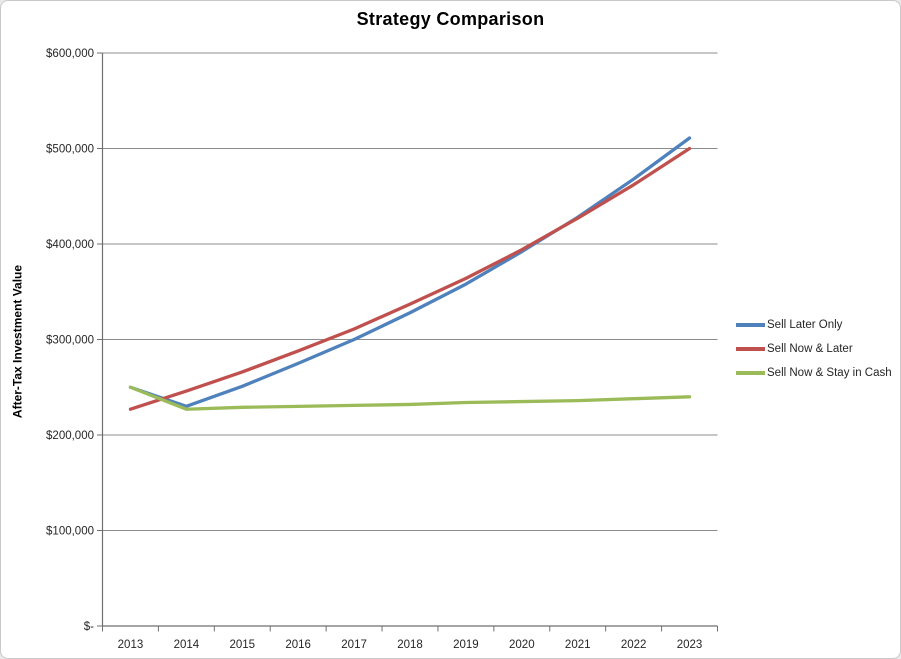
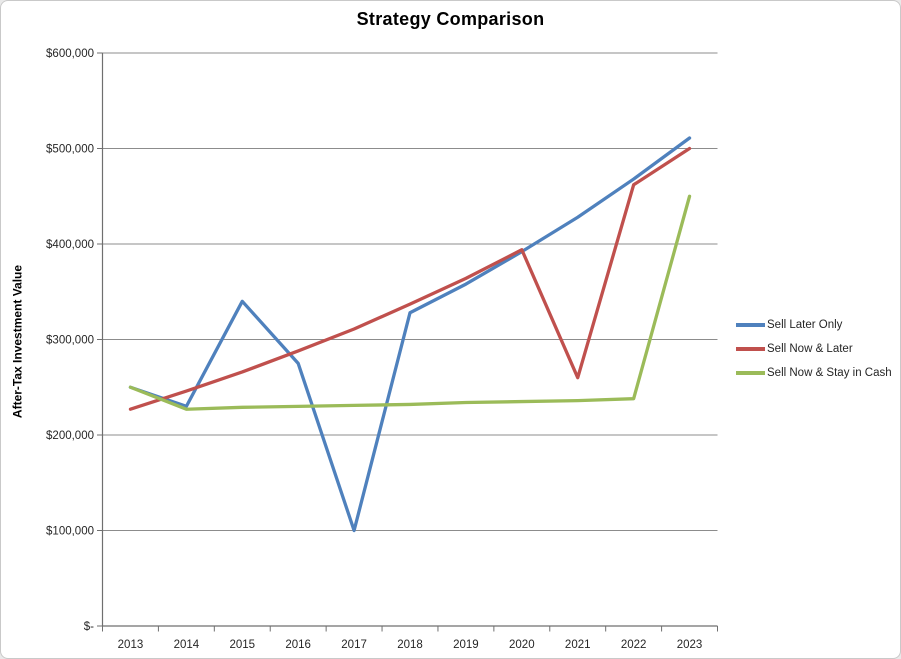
Sell Later Only/2015: $250000 -> $340000
Sell Later Only/2017: $300000 -> $100000
Sell Now & Later/2021: $430000 -> $260000
Sell Now & Stay in Cash/2023: $240000 -> $450000
